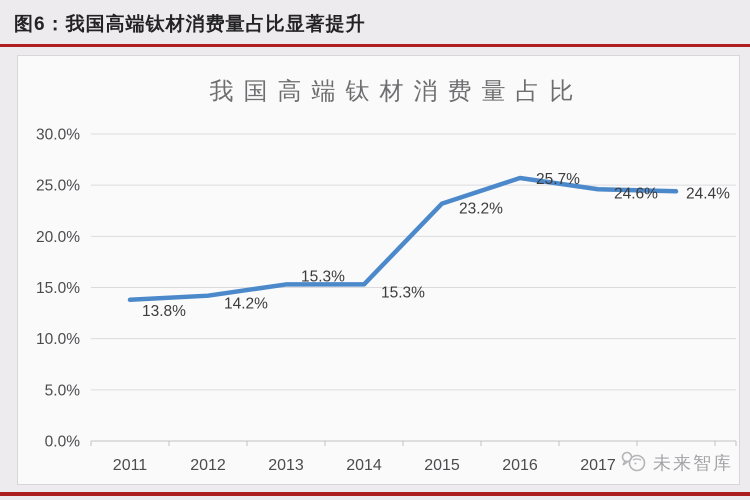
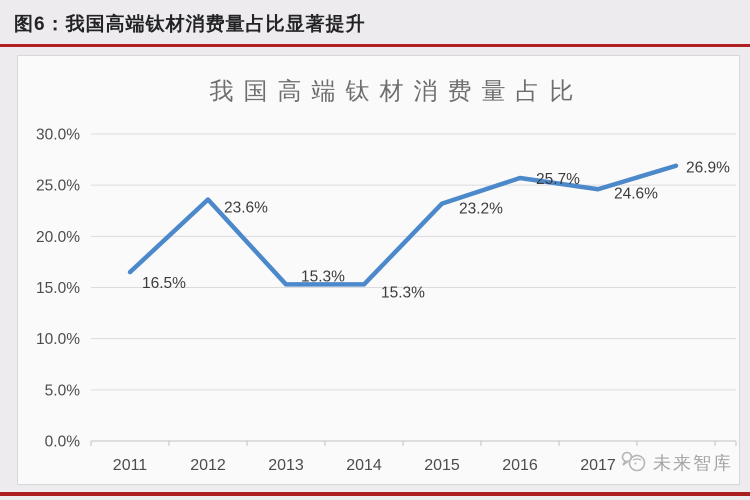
2011: 13.8% -> 16.5%
2012: 14.2% -> 23.6%
2018: 24.4% -> 26.9%
